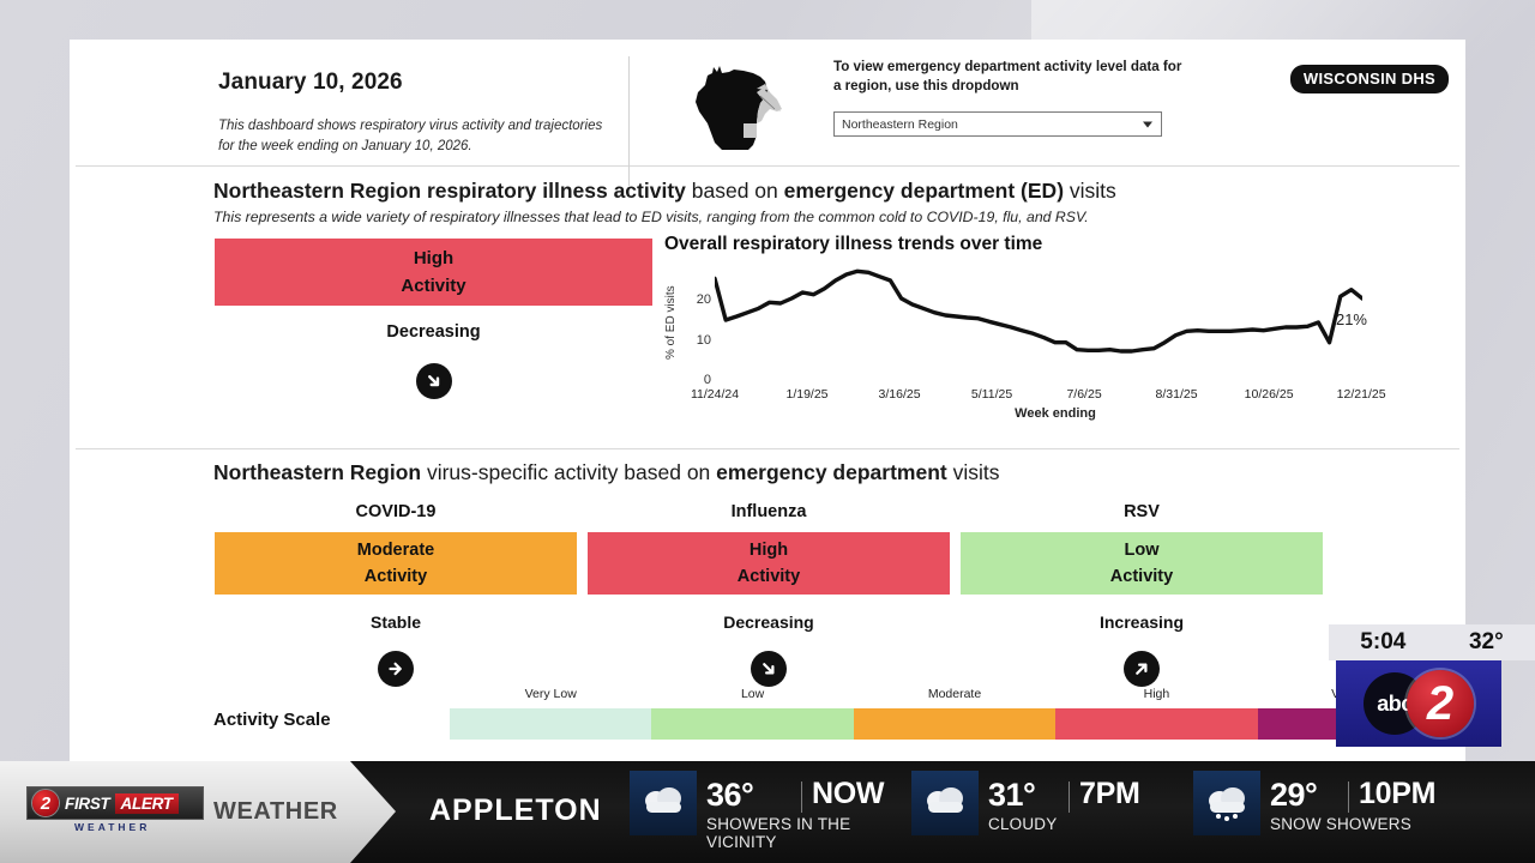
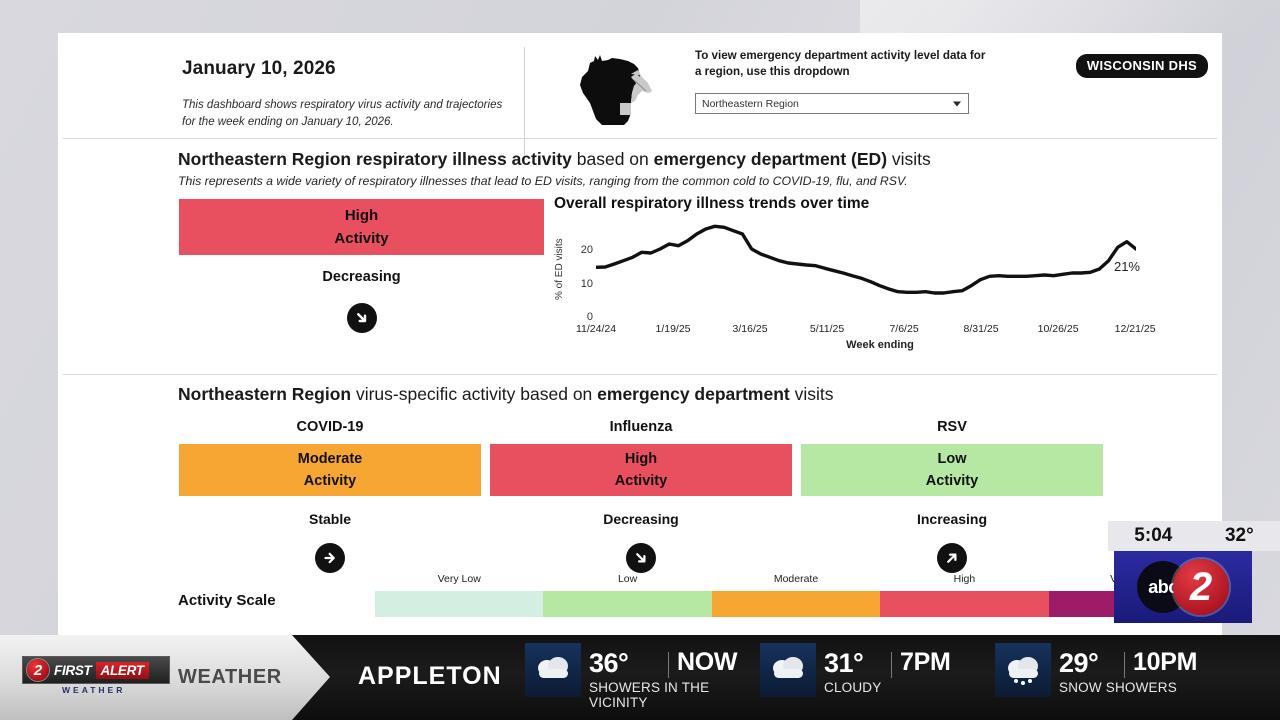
11/24/24: 26 -> 16
7/6/25: 10 -> 9
12/21/25: 10 -> 18
